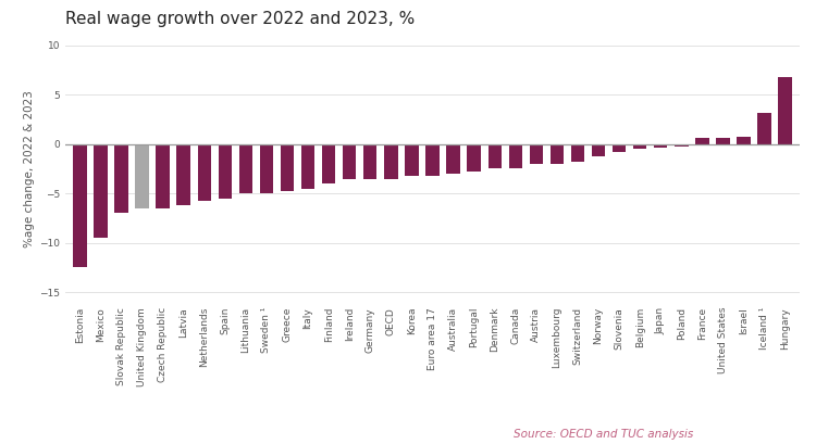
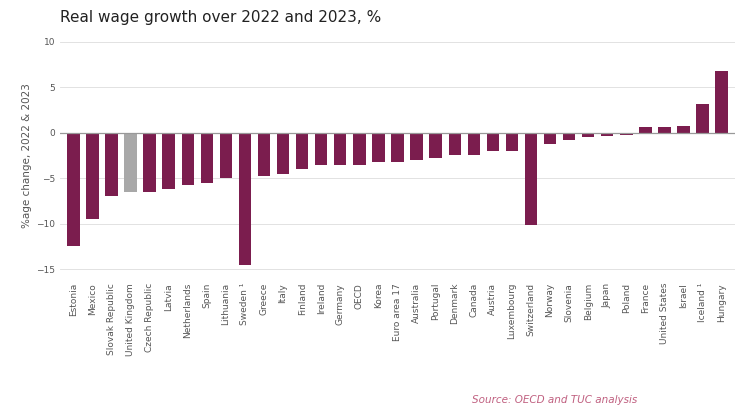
Sweden ¹: -5.0 -> -14.6
Switzerland: -1.8 -> -10.2
